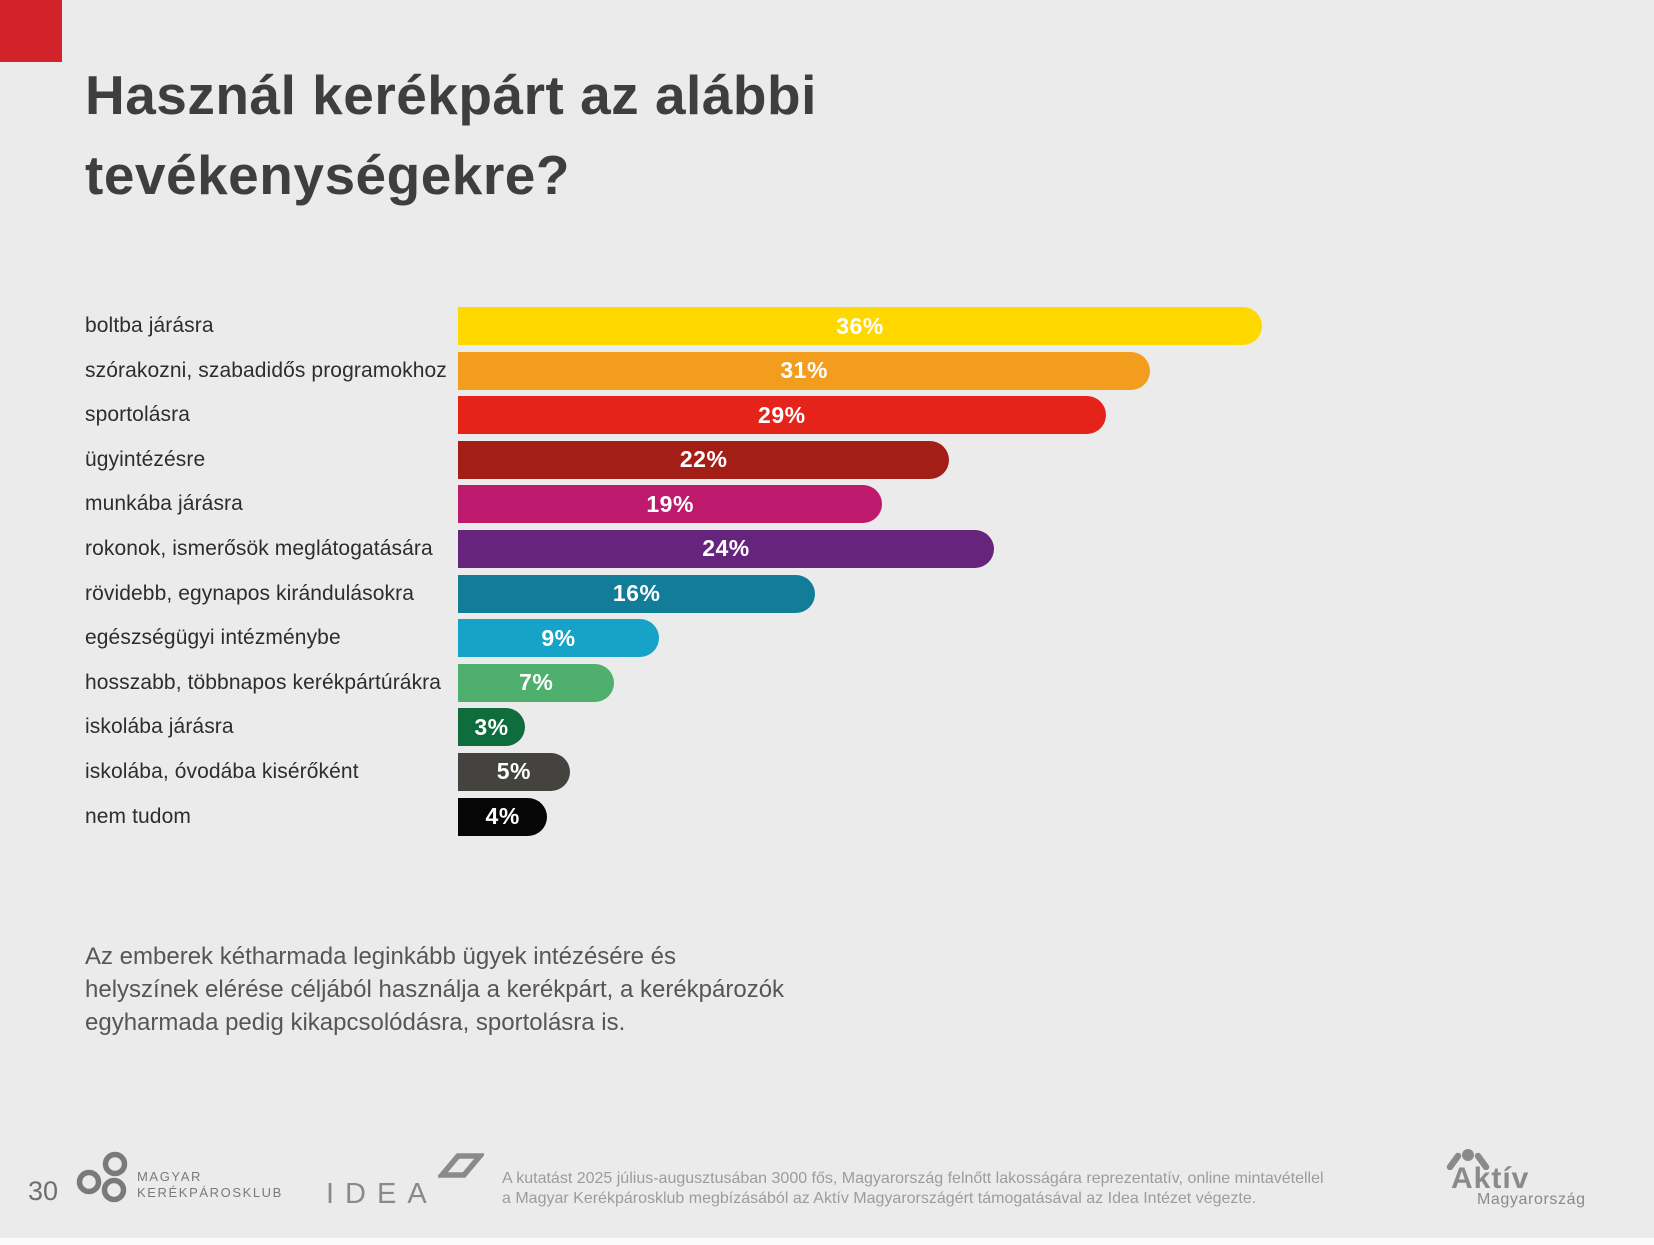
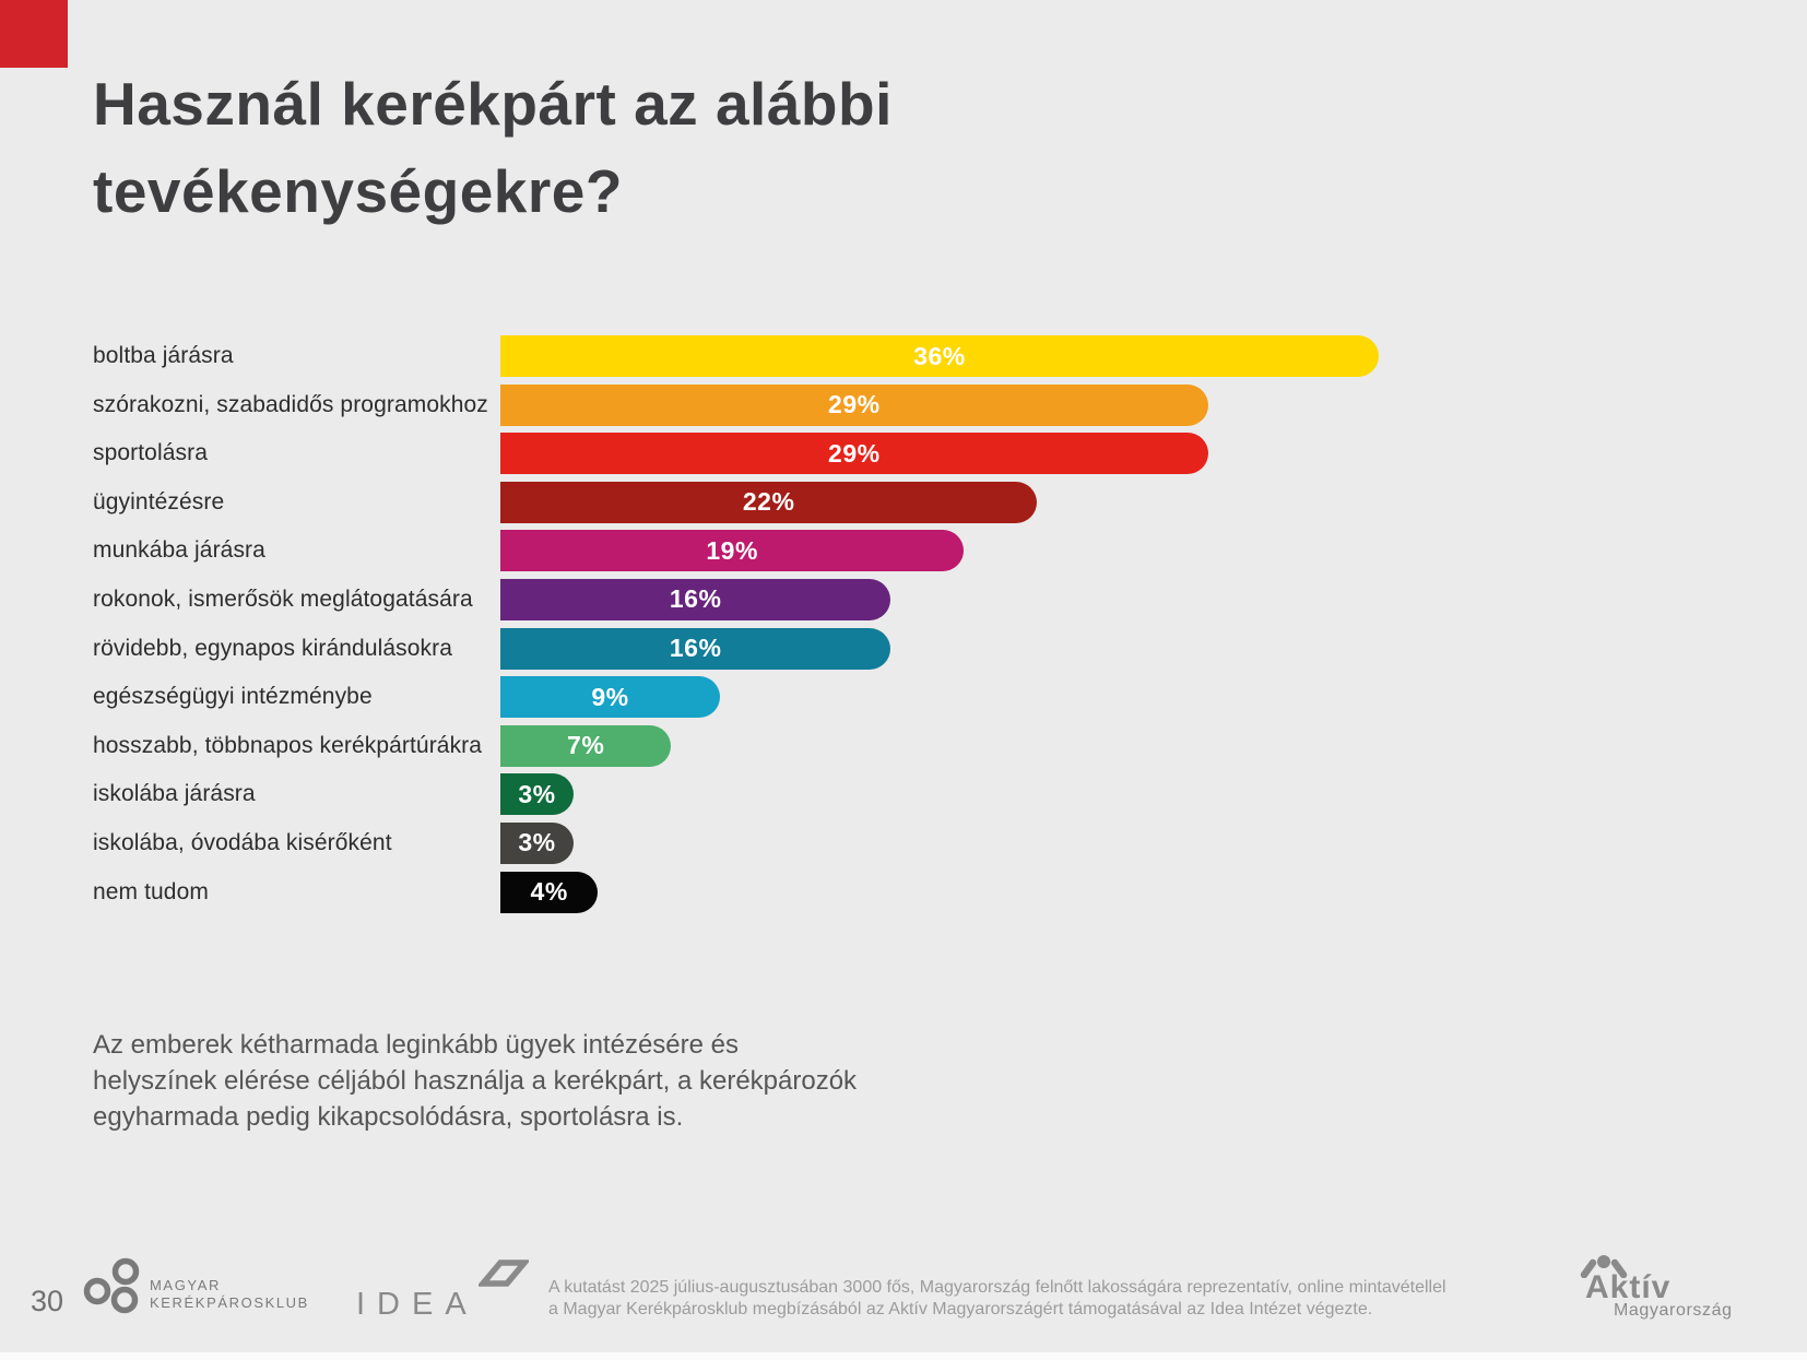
szórakozni, szabadidős programokhoz: 31% -> 29%
rokonok, ismerősök meglátogatására: 24% -> 16%
iskolába, óvodába kisérőként: 5% -> 3%
